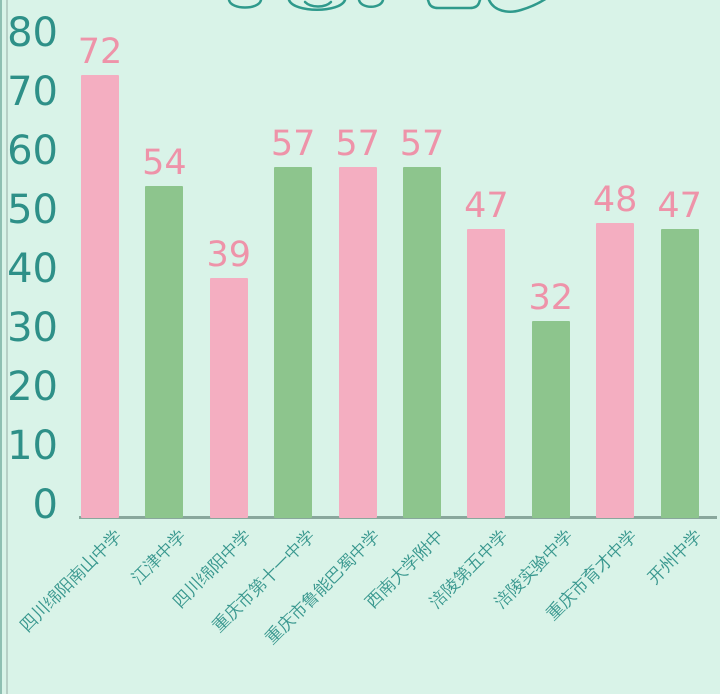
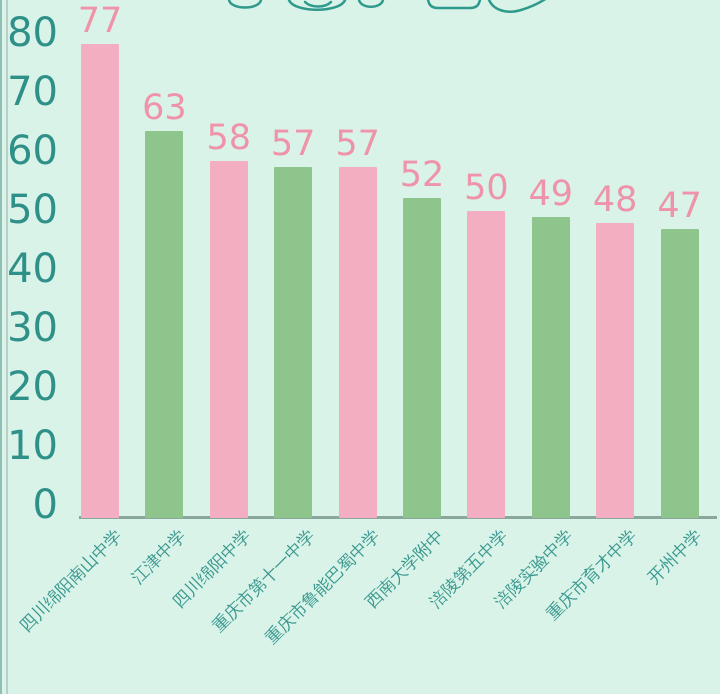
四川绵阳南山中学: 72 -> 77
江津中学: 54 -> 63
四川绵阳中学: 39 -> 58
西南大学附中: 57 -> 52
涪陵第五中学: 47 -> 50
涪陵实验中学: 32 -> 49
